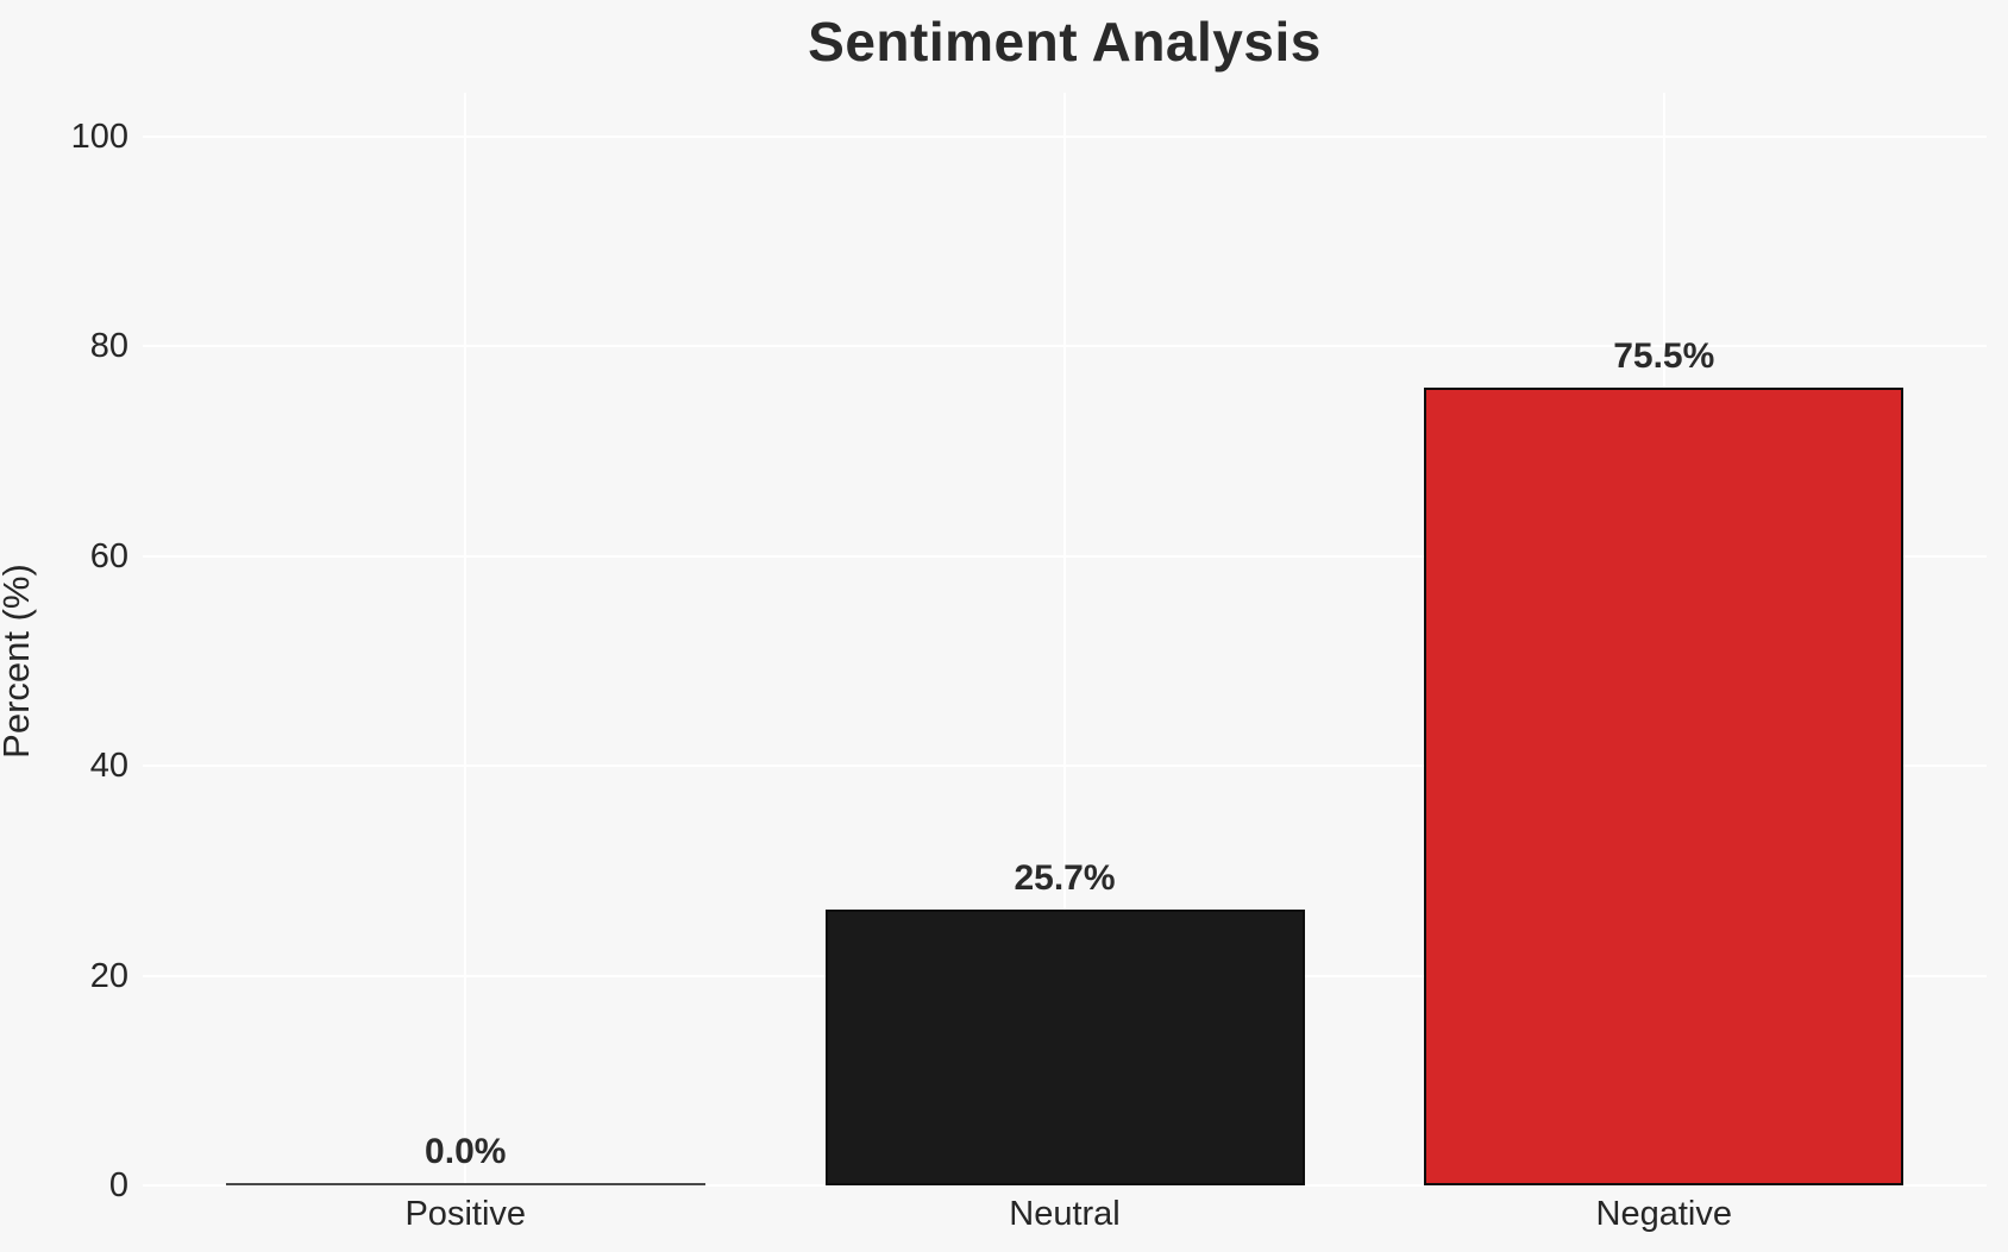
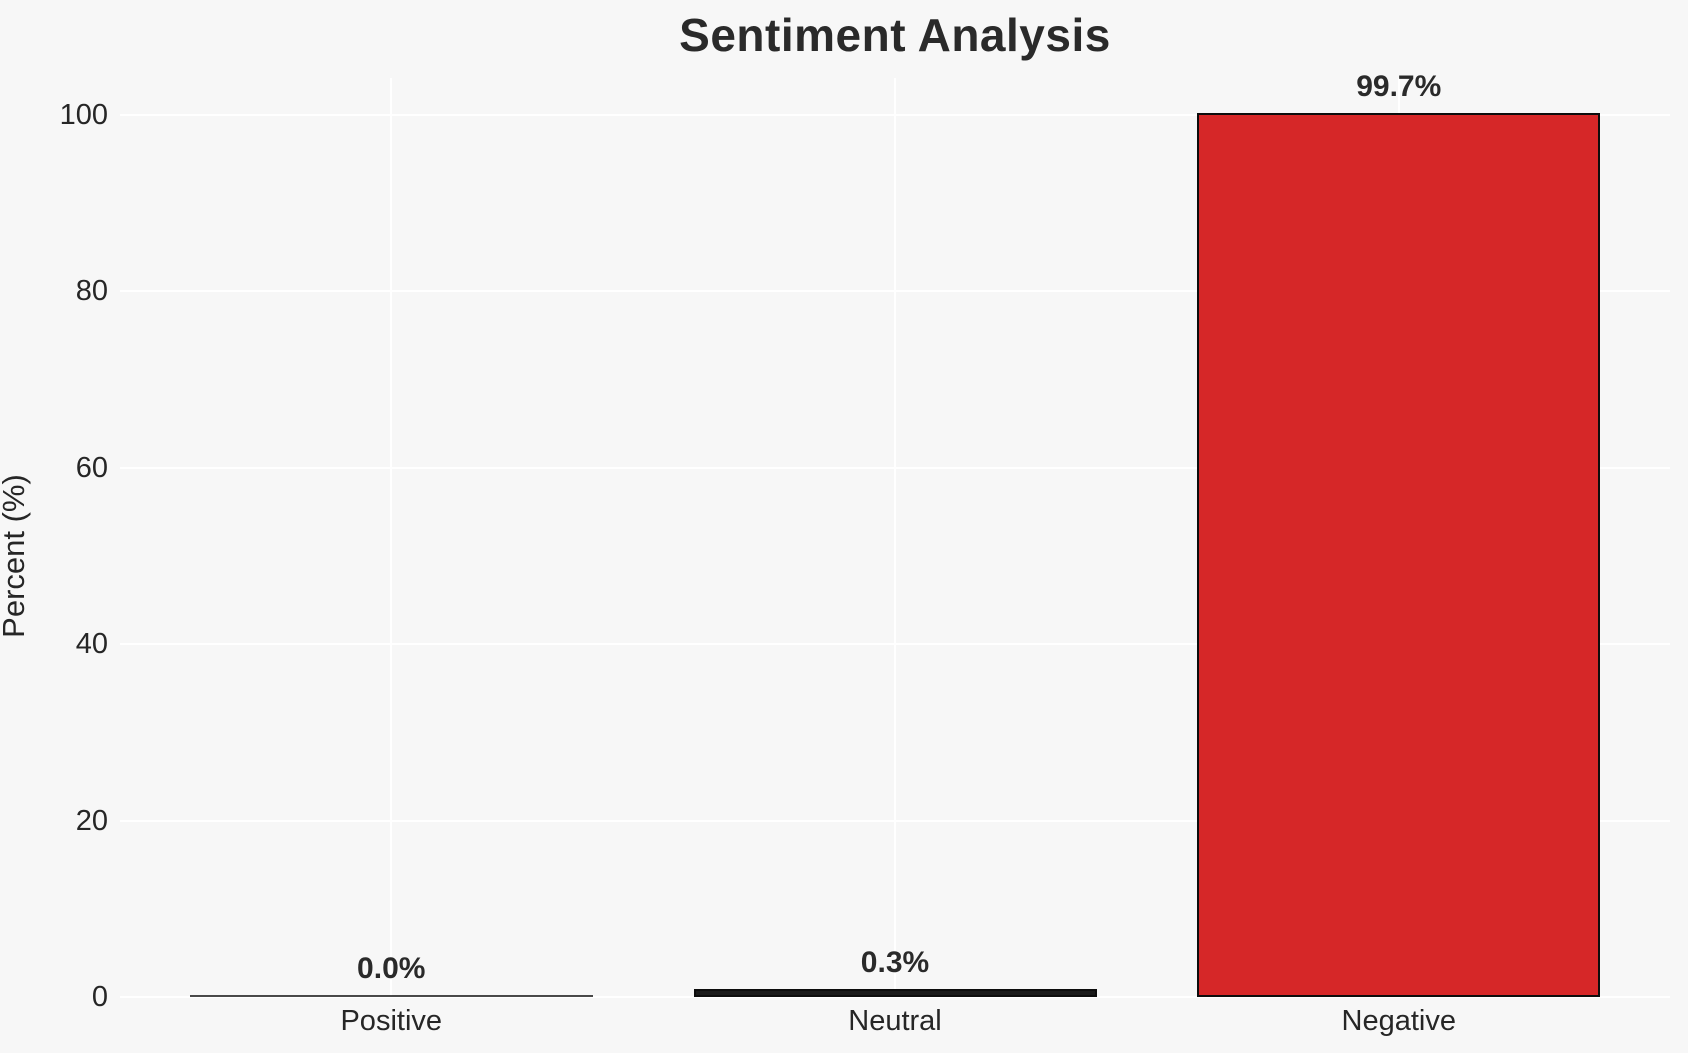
Neutral: 25.7% -> 0.3%
Negative: 75.5% -> 99.7%
